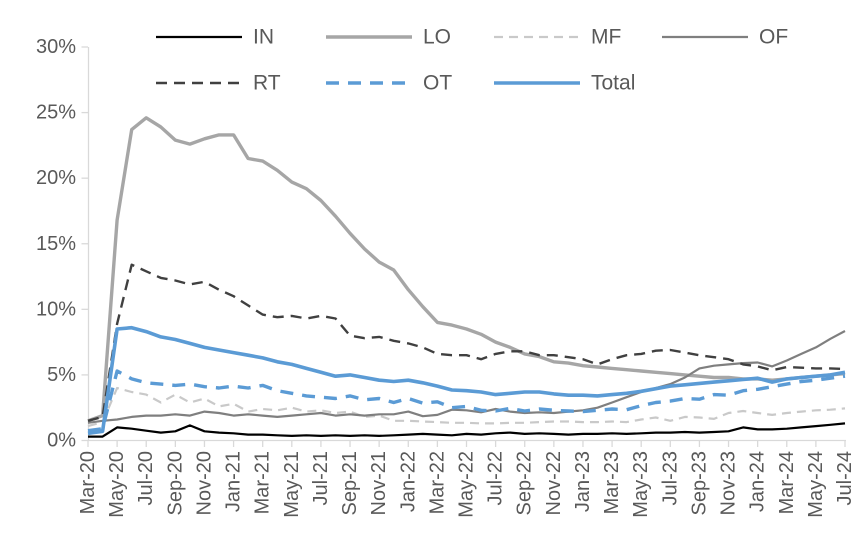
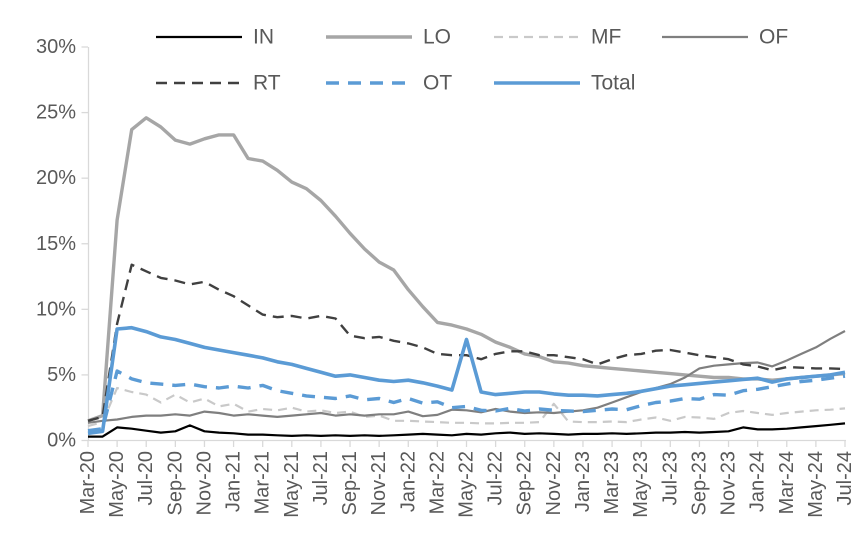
Total/May-22: 3.8% -> 7.7%
MF/Nov-22: 1.4% -> 2.8%
